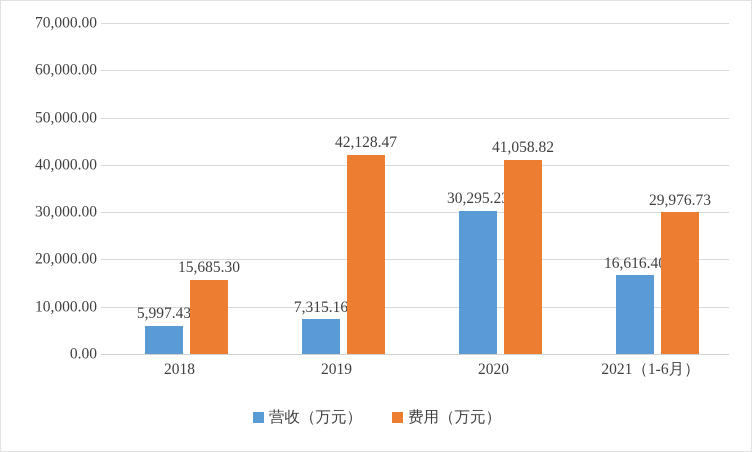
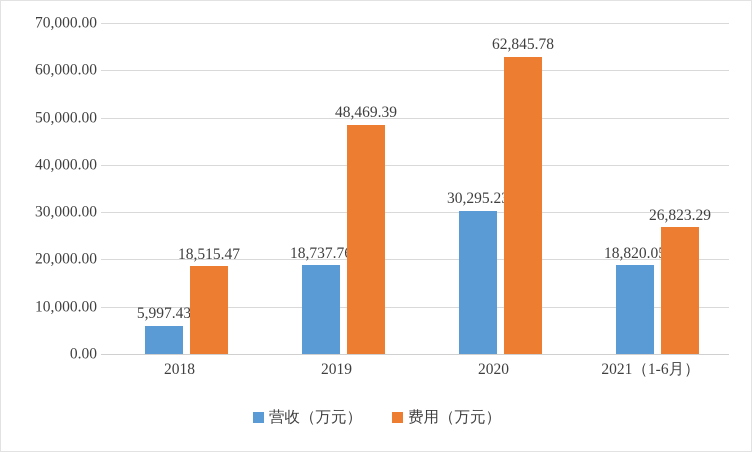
费用（万元）/2018: 15,685.30 -> 18,515.47
营收（万元）/2019: 7,315.16 -> 18,737.76
费用（万元）/2019: 42,128.47 -> 48,469.39
费用（万元）/2020: 41,058.82 -> 62,845.78
营收（万元）/2021（1-6月）: 16,616.40 -> 18,820.05
费用（万元）/2021（1-6月）: 29,976.73 -> 26,823.29
